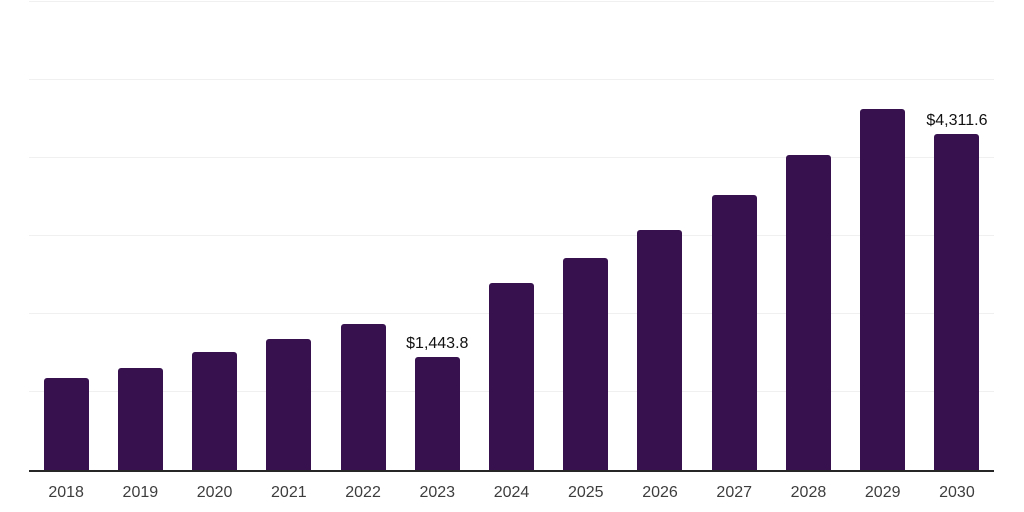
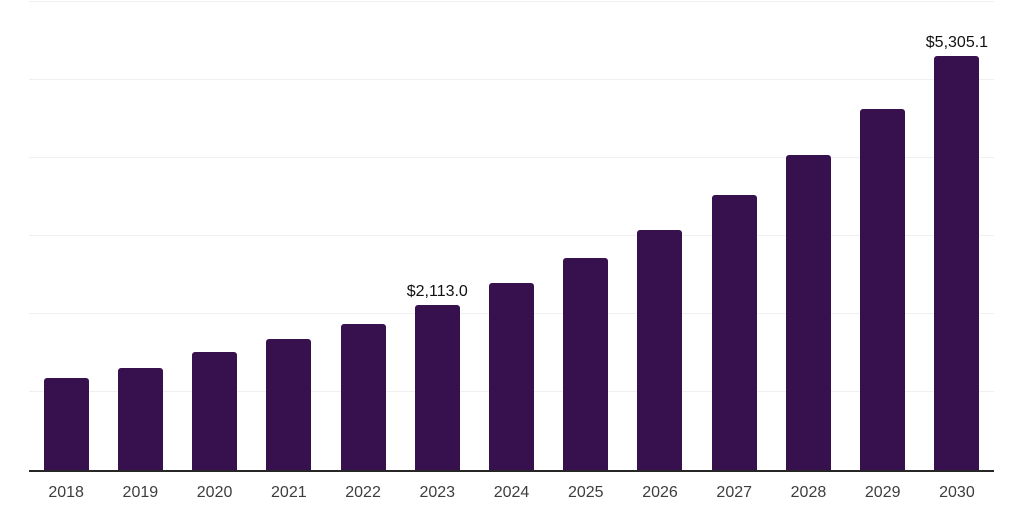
2023: $1,443.8 -> $2,113.0
2030: $4,311.6 -> $5,305.1
